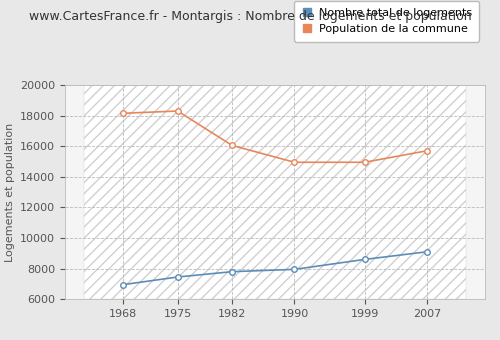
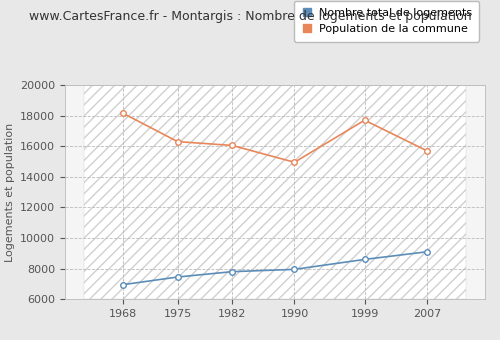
Population de la commune/1975: 18300 -> 16300
Population de la commune/1999: 15000 -> 17700
